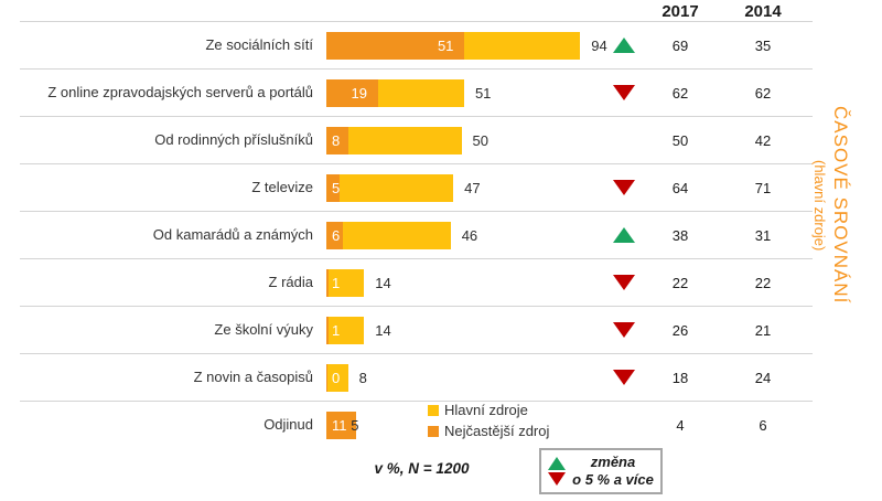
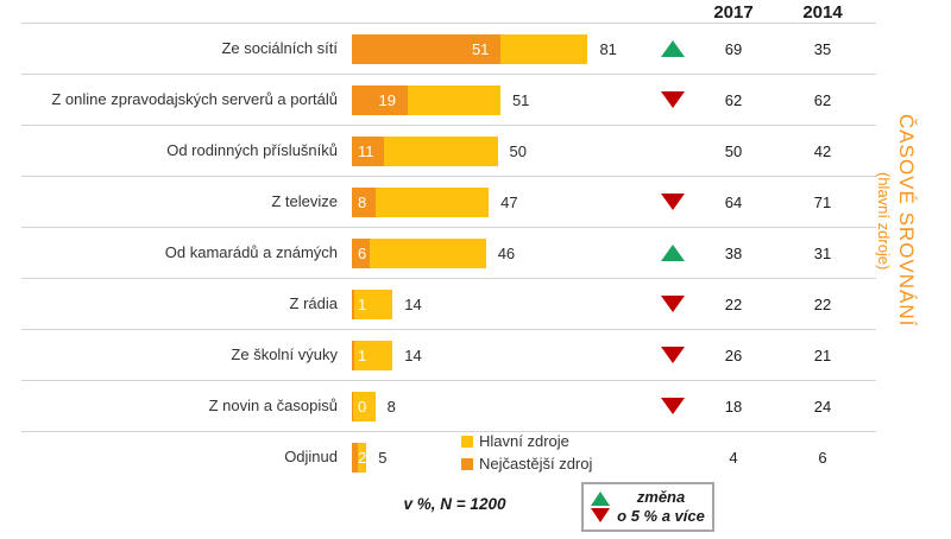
Hlavní zdroje/Ze sociálních sítí: 94 -> 81
Nejčastější zdroj/Od rodinných příslušníků: 8 -> 11
Nejčastější zdroj/Z televize: 5 -> 8
Nejčastější zdroj/Odjinud: 11 -> 2
